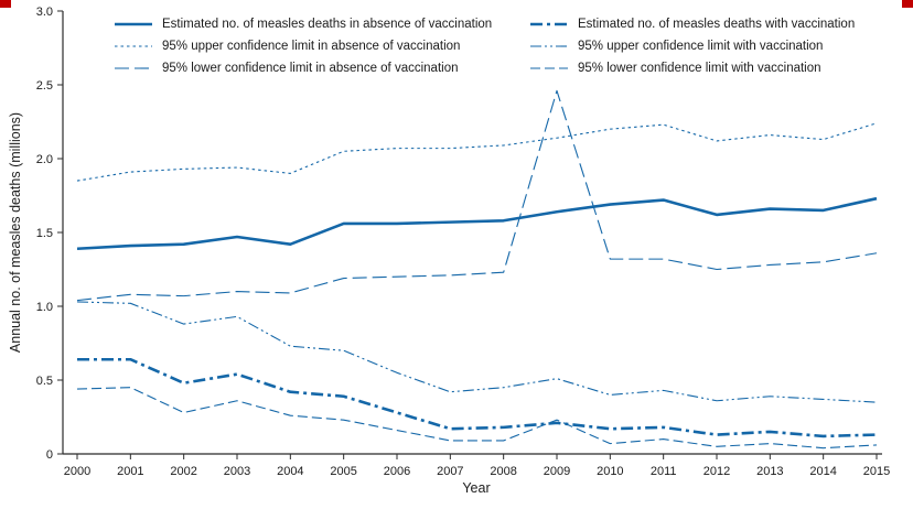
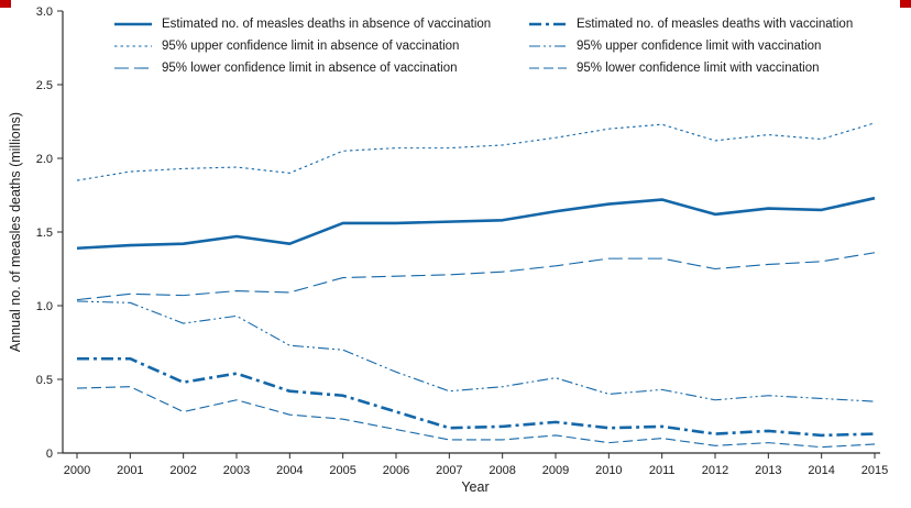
95% lower confidence limit in absence of vaccination/2009: 2.46 -> 1.27
95% lower confidence limit with vaccination/2009: 0.23 -> 0.12
